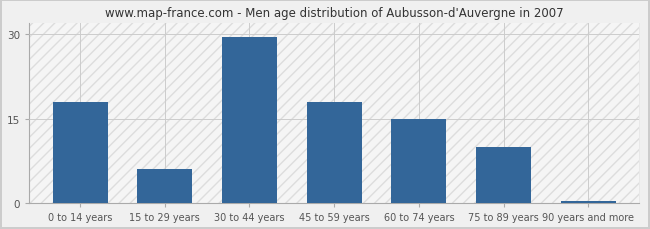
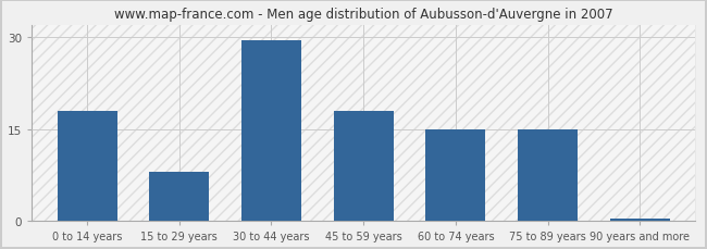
15 to 29 years: 6.0 -> 8.0
75 to 89 years: 10.0 -> 15.0
